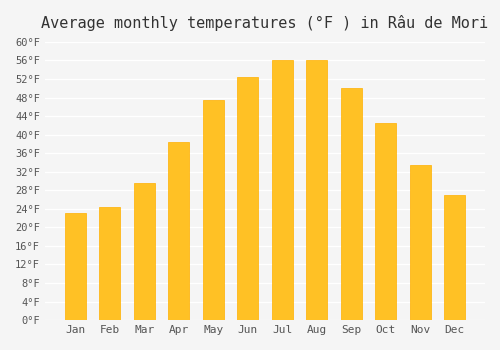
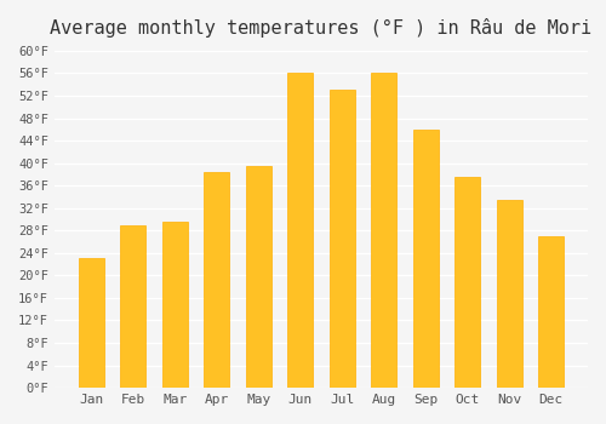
Feb: 24.5°F -> 29.0°F
May: 47.5°F -> 39.5°F
Jun: 52.5°F -> 56.0°F
Jul: 56.0°F -> 53.0°F
Sep: 50.0°F -> 46.0°F
Oct: 42.5°F -> 37.5°F
